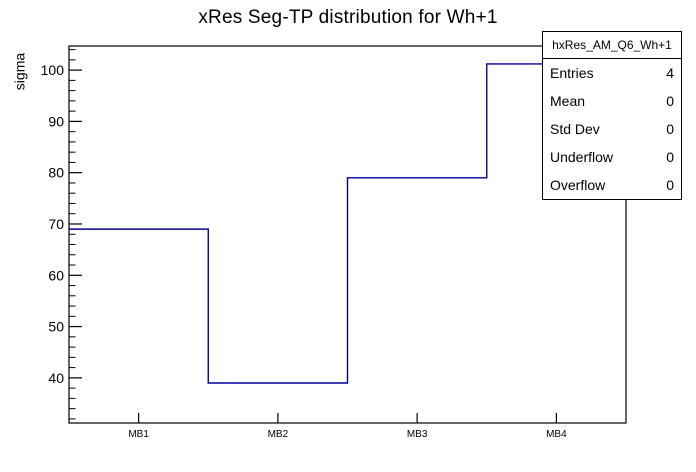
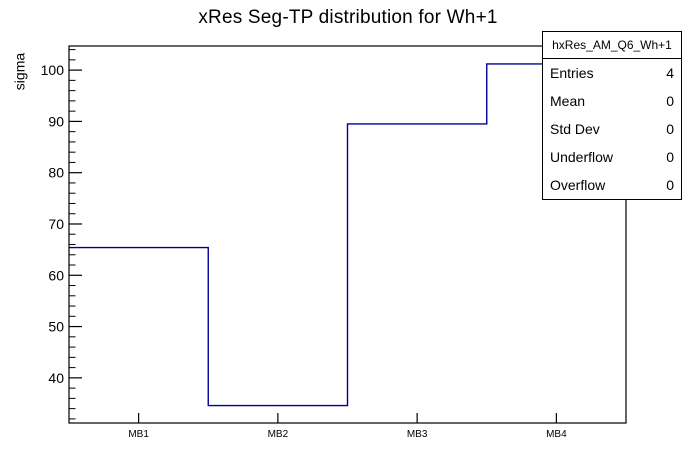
MB1: 69 -> 65
MB2: 39 -> 35
MB3: 79 -> 90
